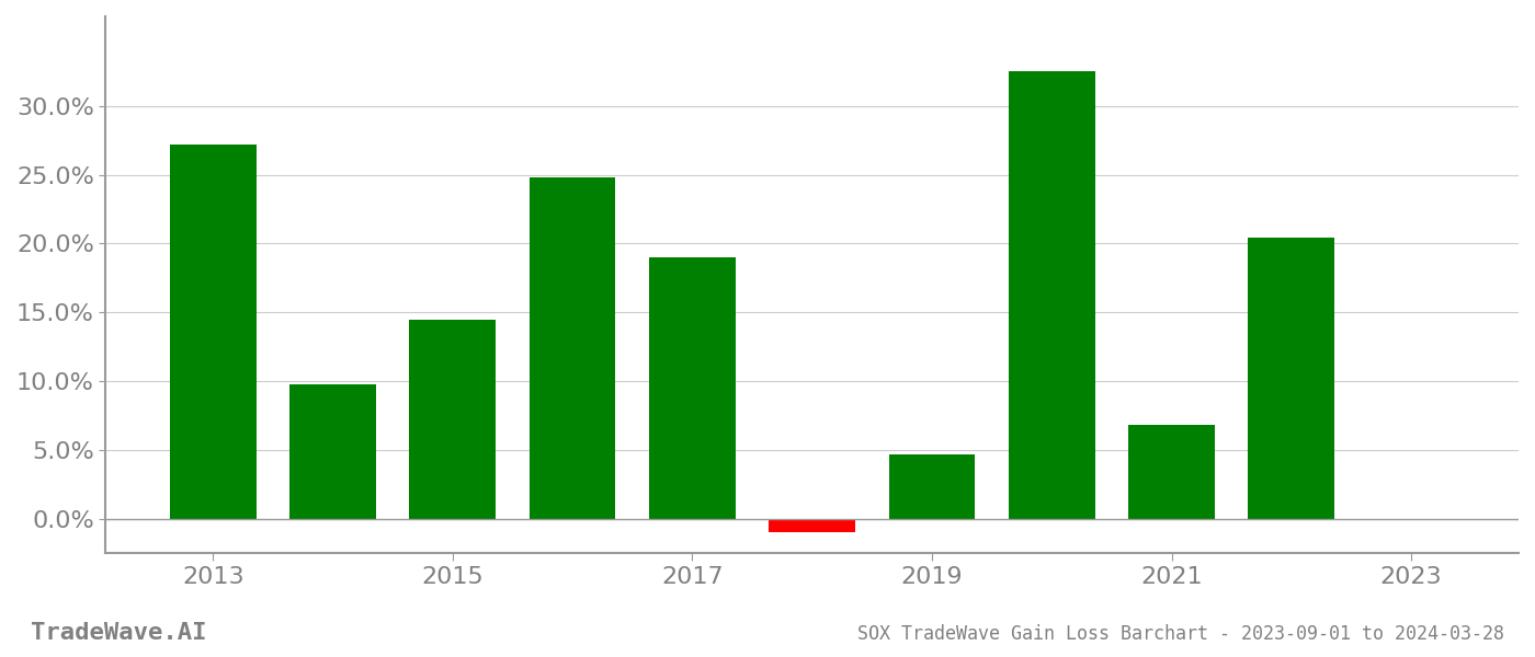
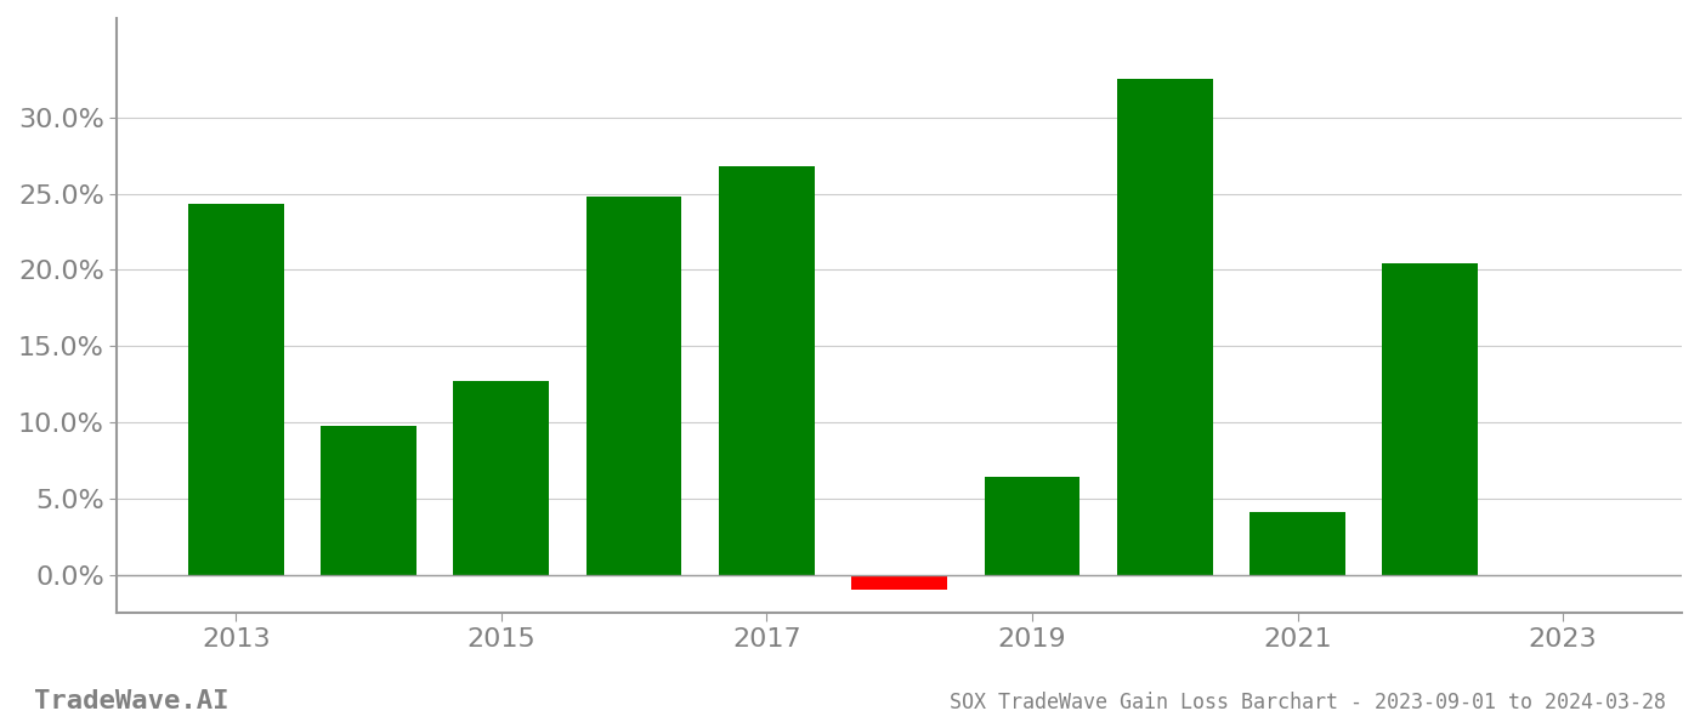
2013: 27.2% -> 24.3%
2015: 14.5% -> 12.7%
2017: 19.0% -> 26.8%
2019: 4.7% -> 6.4%
2021: 6.8% -> 4.1%
